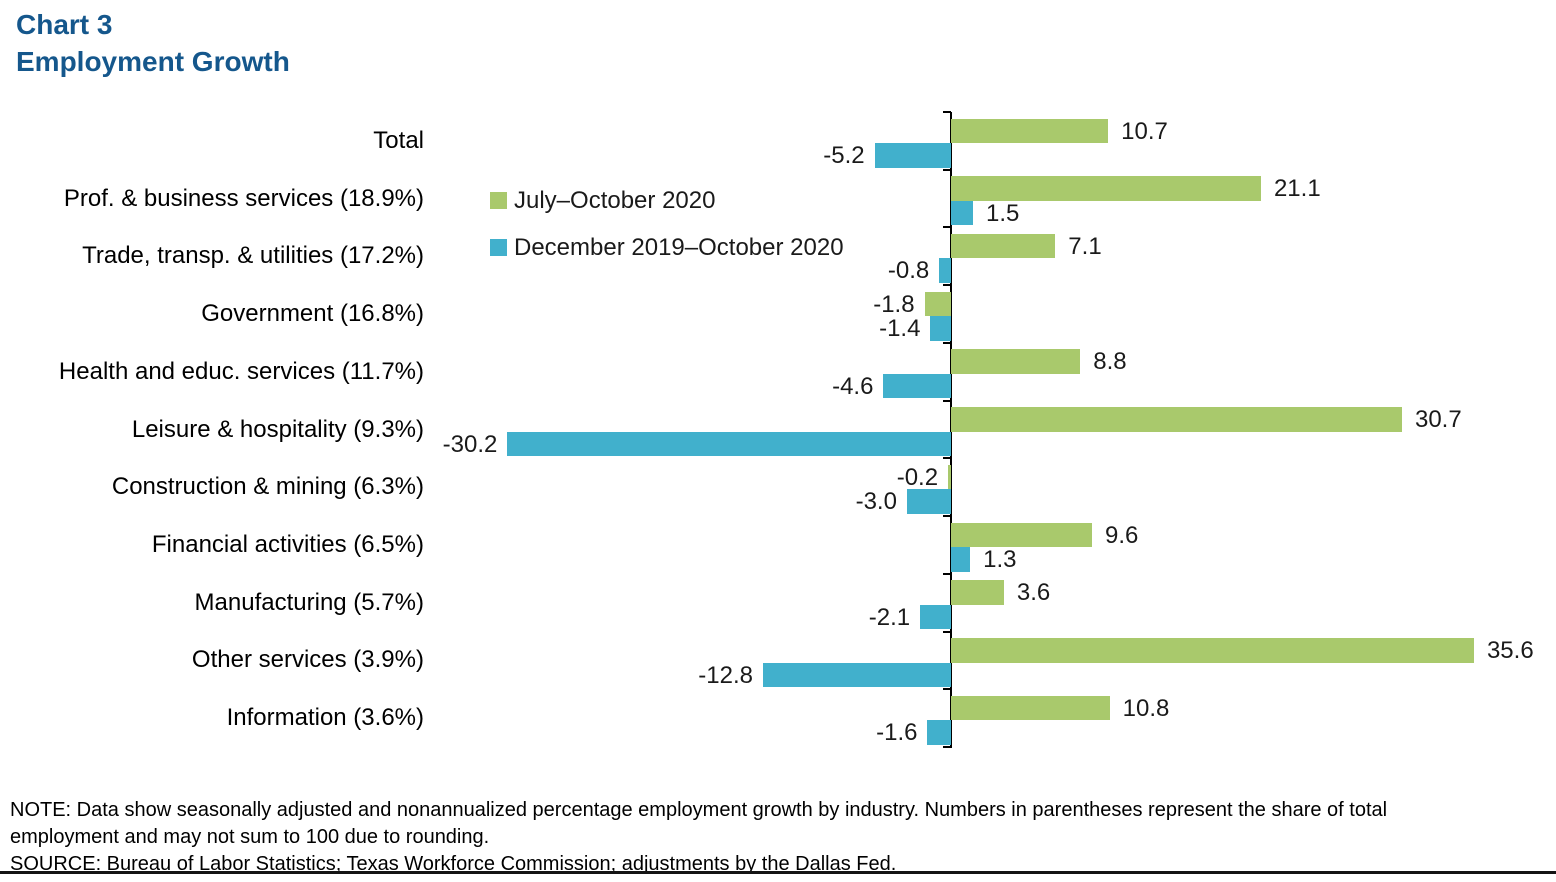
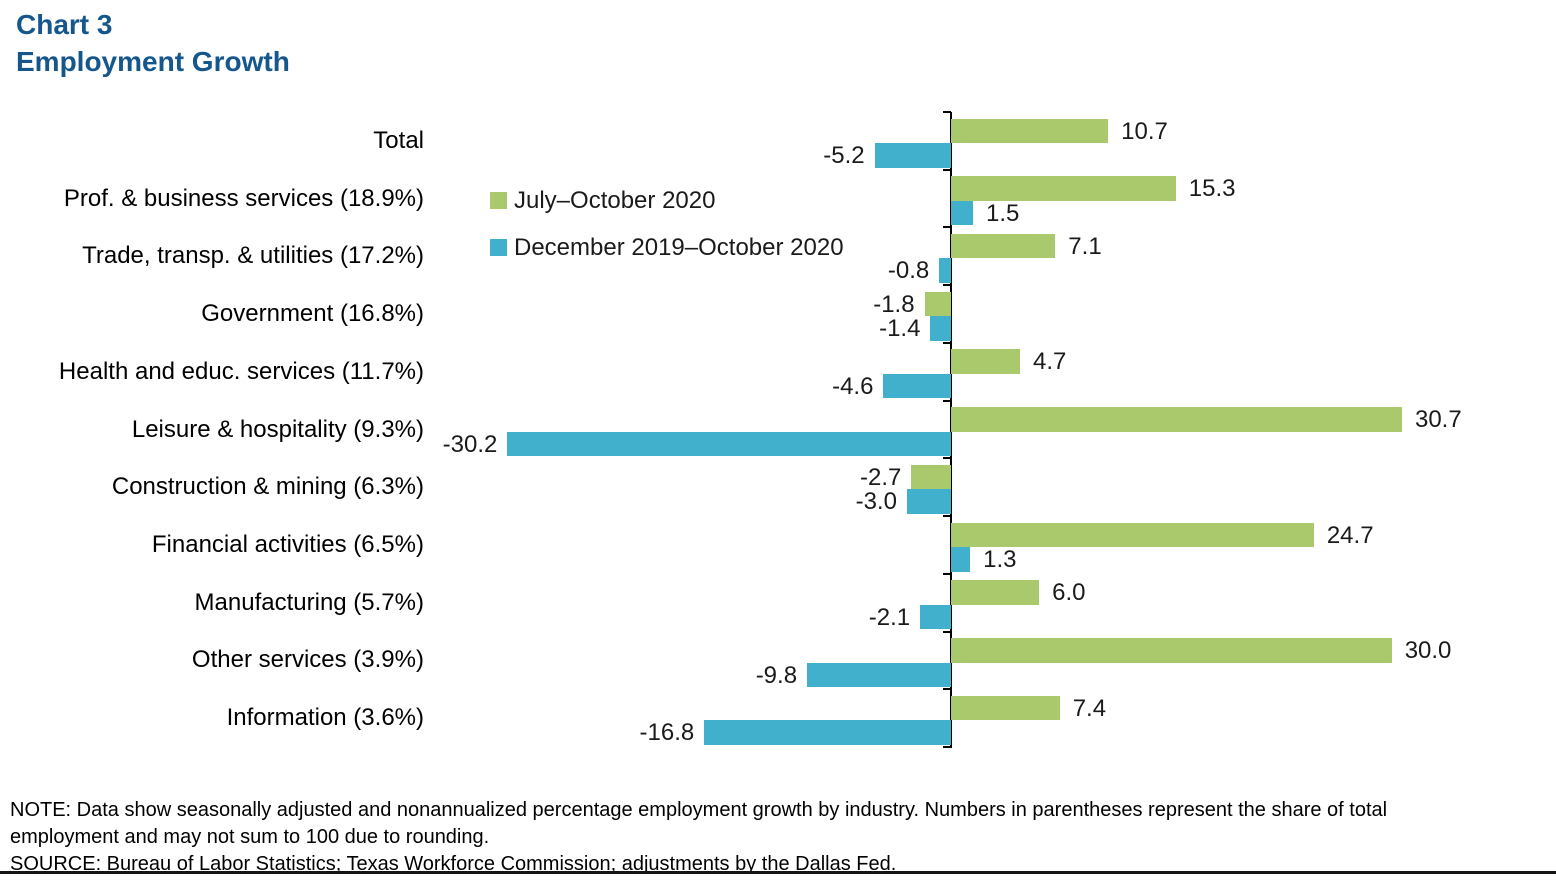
July–October 2020/Prof. & business services (18.9%): 21.1 -> 15.3
July–October 2020/Health and educ. services (11.7%): 8.8 -> 4.7
July–October 2020/Construction & mining (6.3%): -0.2 -> -2.7
July–October 2020/Financial activities (6.5%): 9.6 -> 24.7
July–October 2020/Manufacturing (5.7%): 3.6 -> 6.0
July–October 2020/Other services (3.9%): 35.6 -> 30.0
December 2019–October 2020/Other services (3.9%): -12.8 -> -9.8
July–October 2020/Information (3.6%): 10.8 -> 7.4
December 2019–October 2020/Information (3.6%): -1.6 -> -16.8
